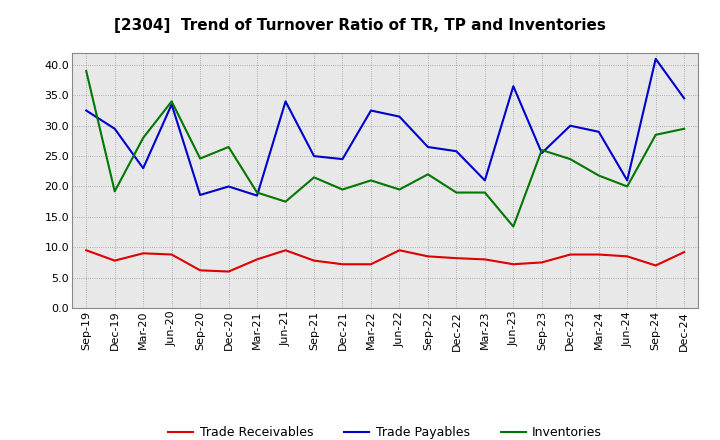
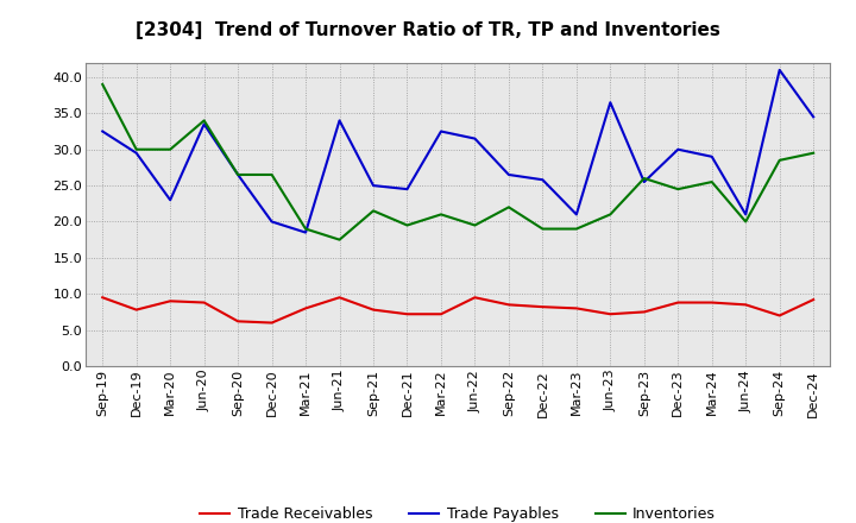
Inventories/Dec-19: 19.2 -> 30.0
Inventories/Mar-20: 28.0 -> 30.0
Trade Payables/Sep-20: 18.6 -> 26.5
Inventories/Sep-20: 24.6 -> 26.5
Inventories/Jun-23: 13.4 -> 21.0
Inventories/Mar-24: 21.8 -> 25.5
